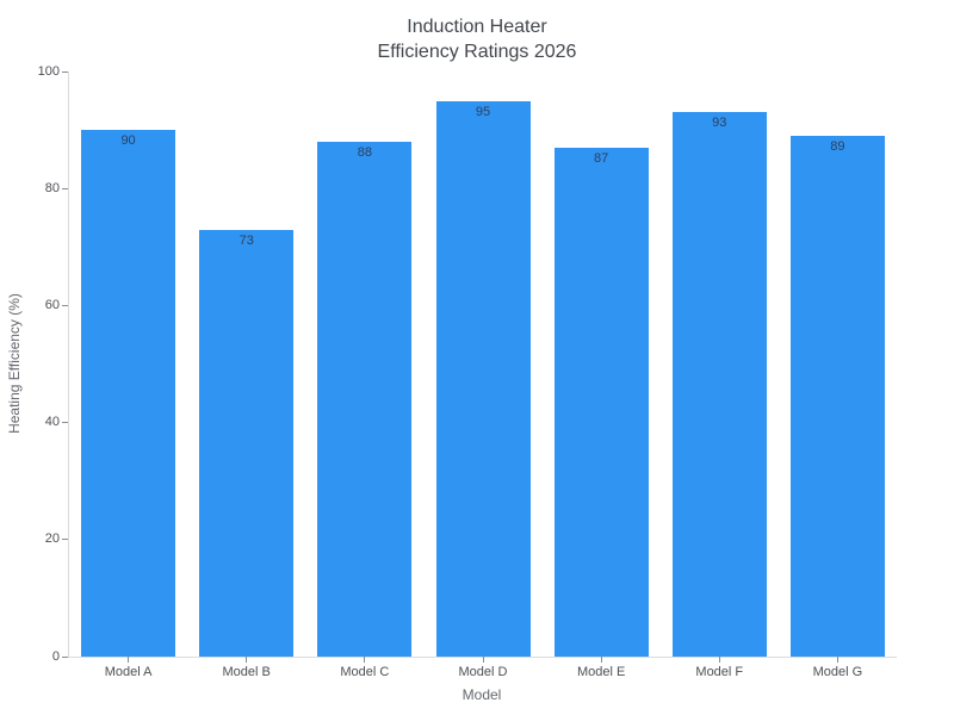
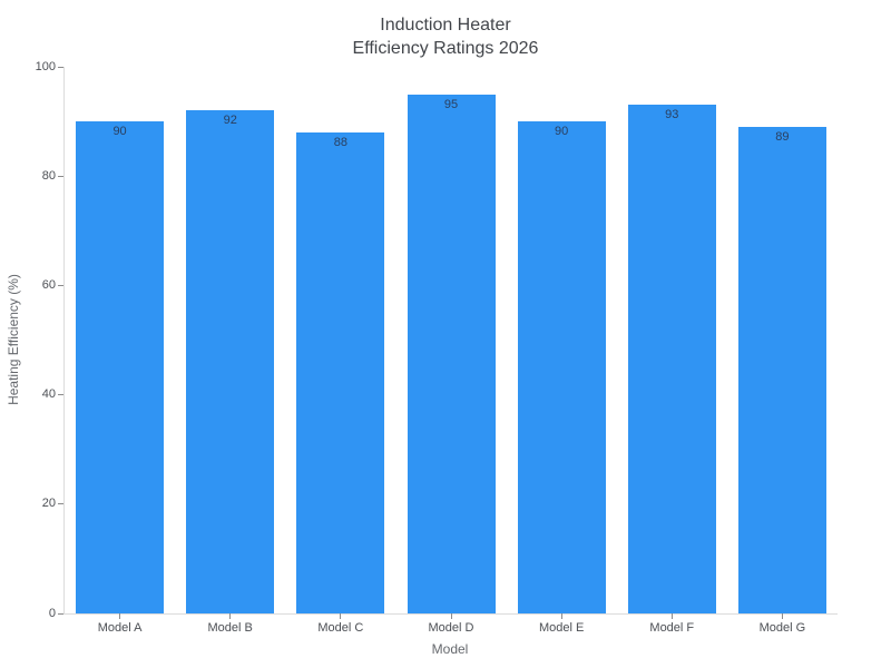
Model B: 73 -> 92
Model E: 87 -> 90
